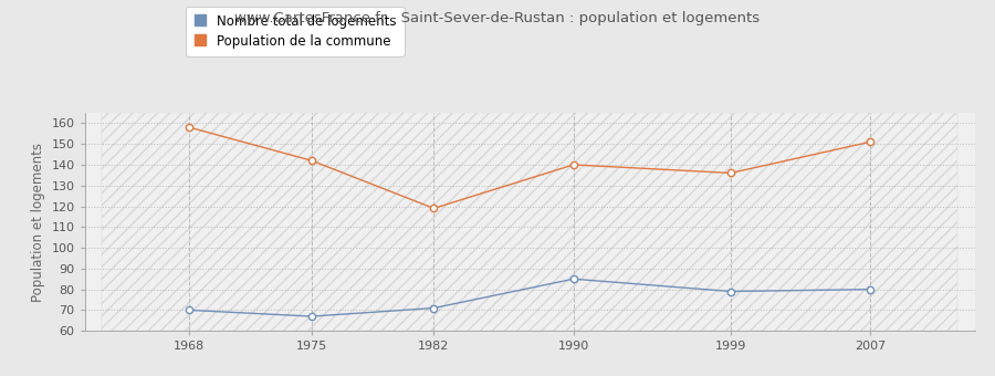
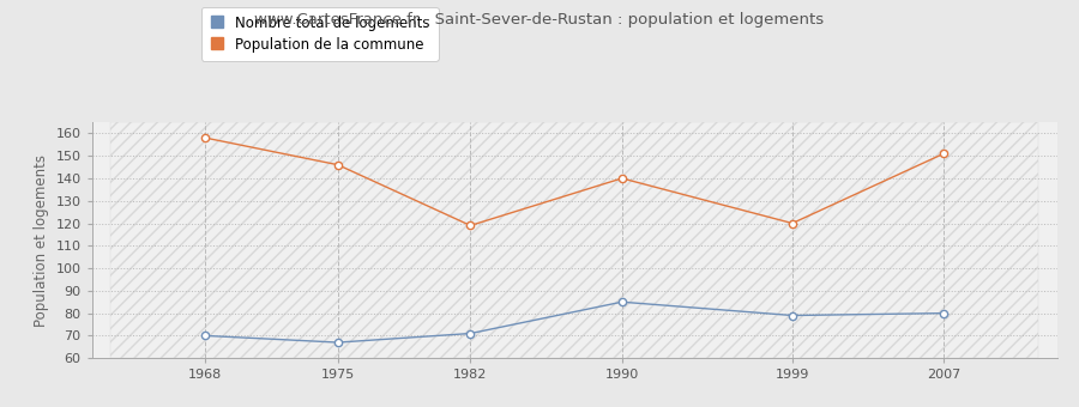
Population de la commune/1975: 142 -> 146
Population de la commune/1999: 136 -> 120
